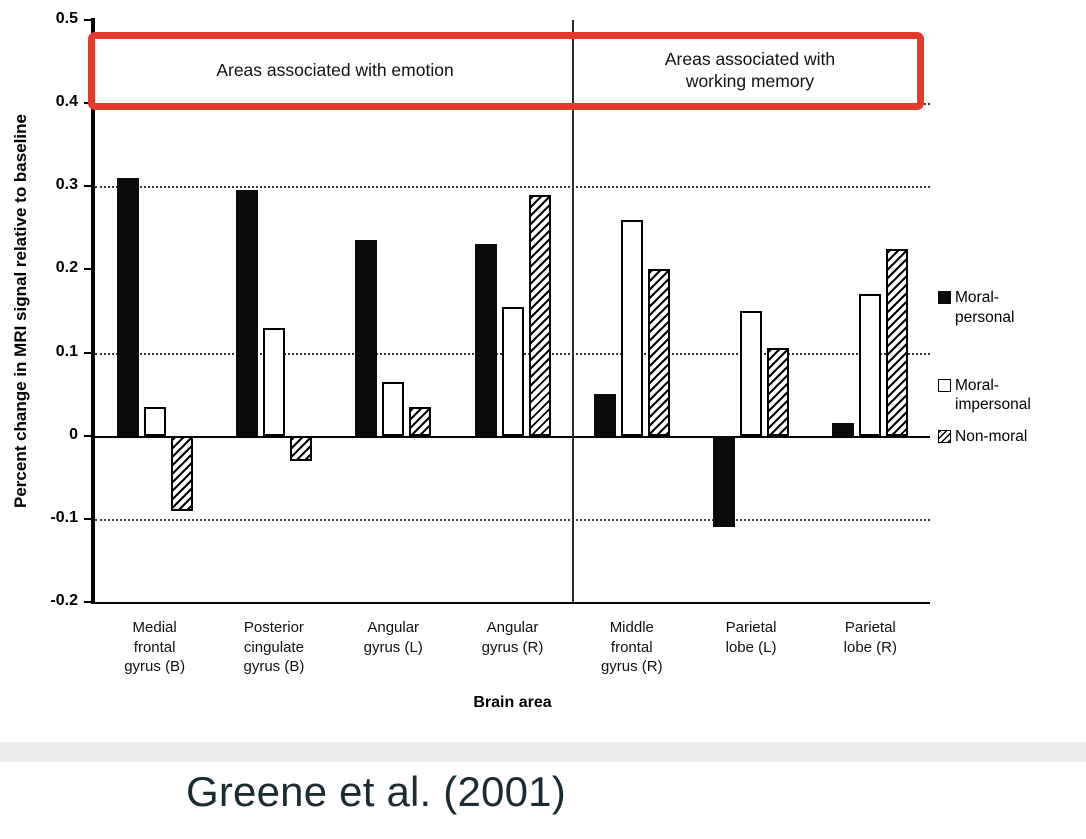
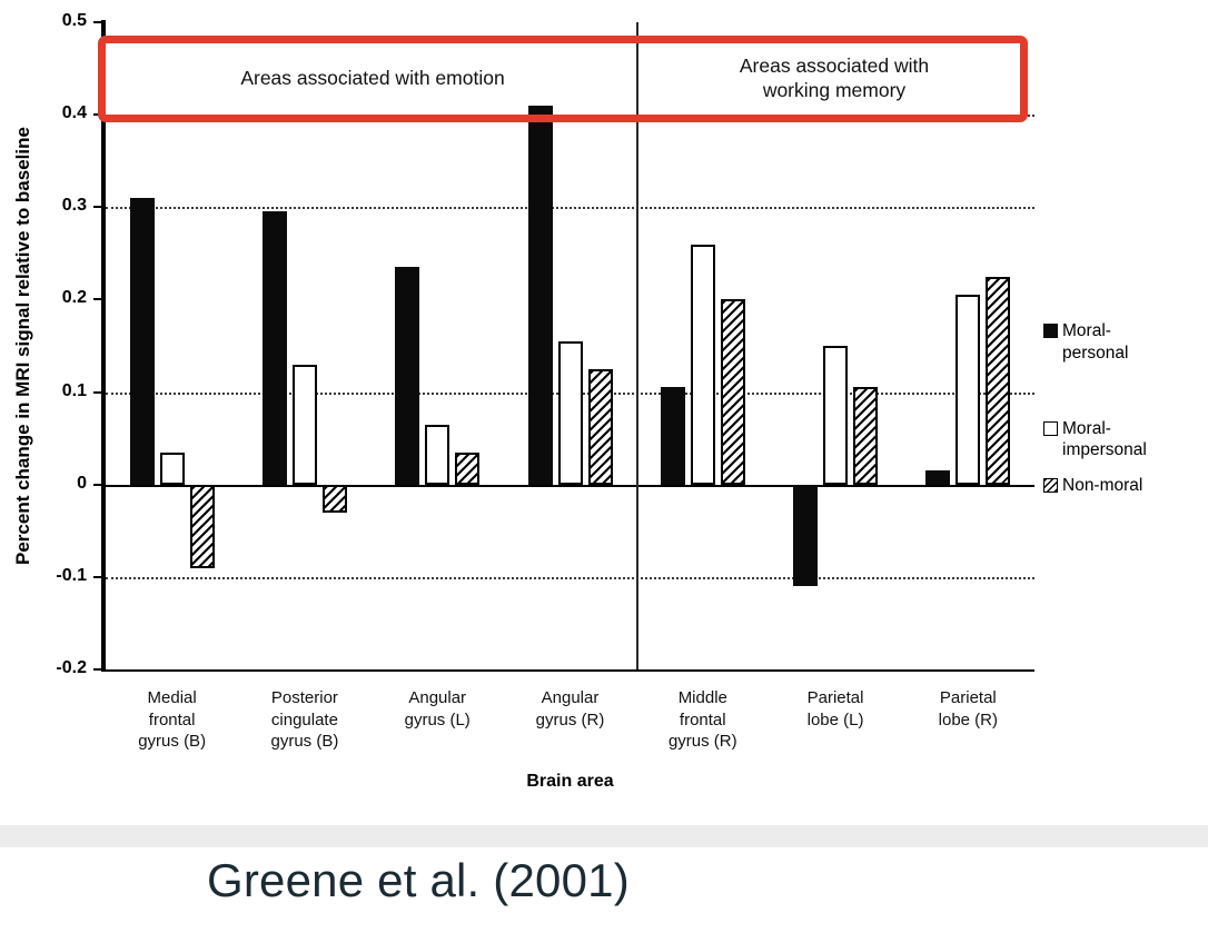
Moral- personal/Angular gyrus (R): 0.23 -> 0.41
Non-moral/Angular gyrus (R): 0.29 -> 0.12
Moral- personal/Middle frontal gyrus (R): 0.05 -> 0.10
Moral- impersonal/Parietal lobe (R): 0.17 -> 0.20
